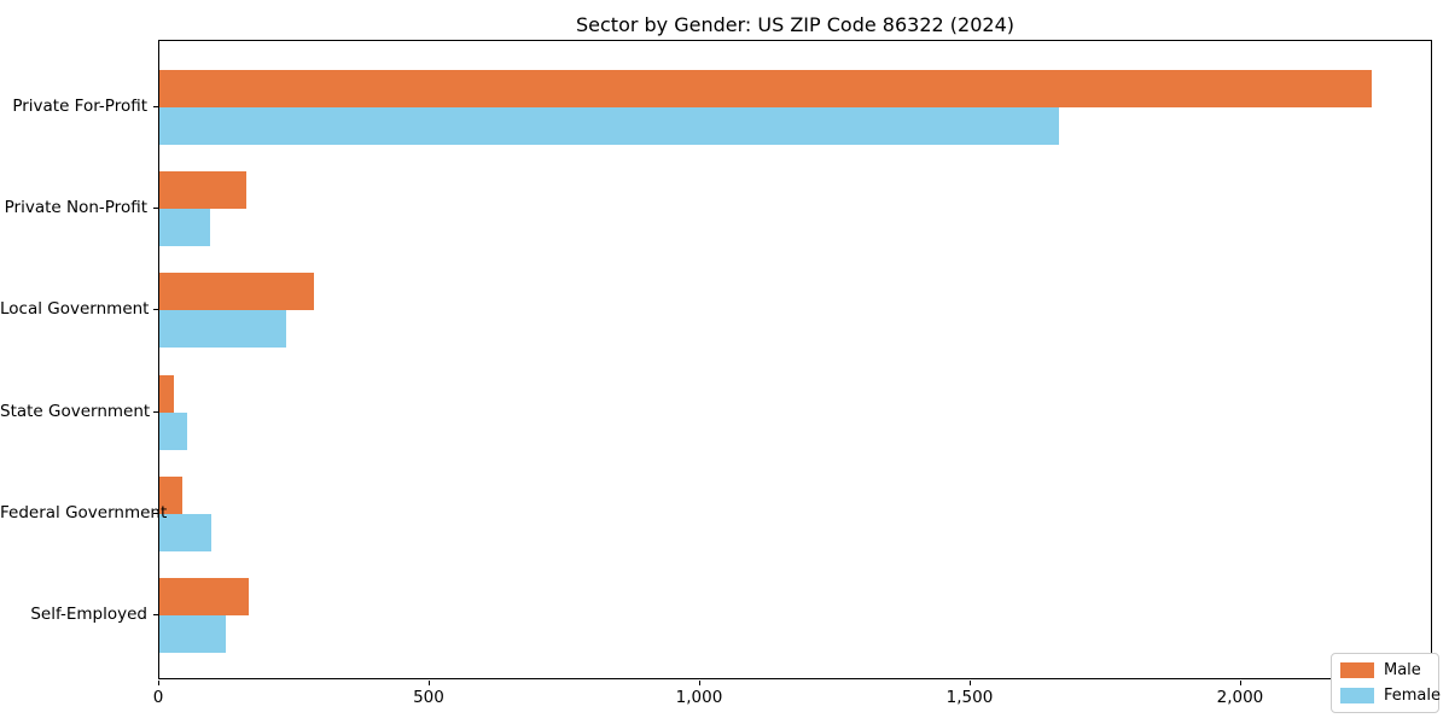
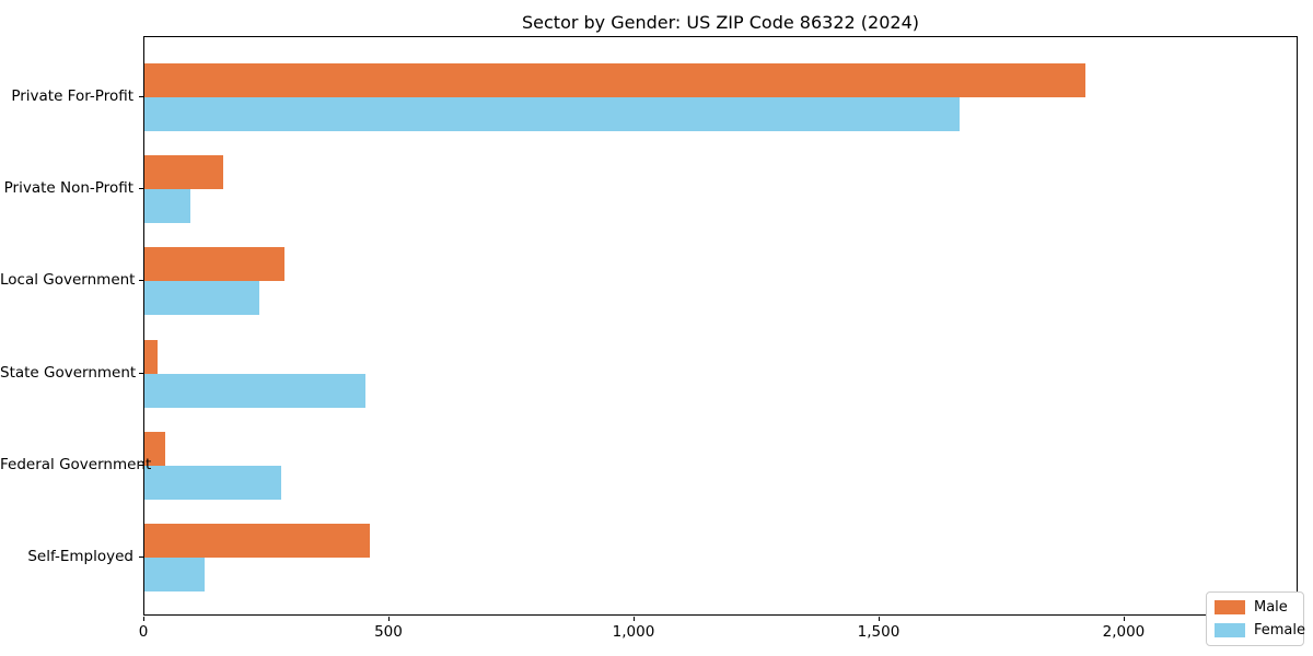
Male/Private For-Profit: 2240 -> 1920
Female/State Government: 50 -> 450
Female/Federal Government: 100 -> 280
Male/Self-Employed: 160 -> 460
